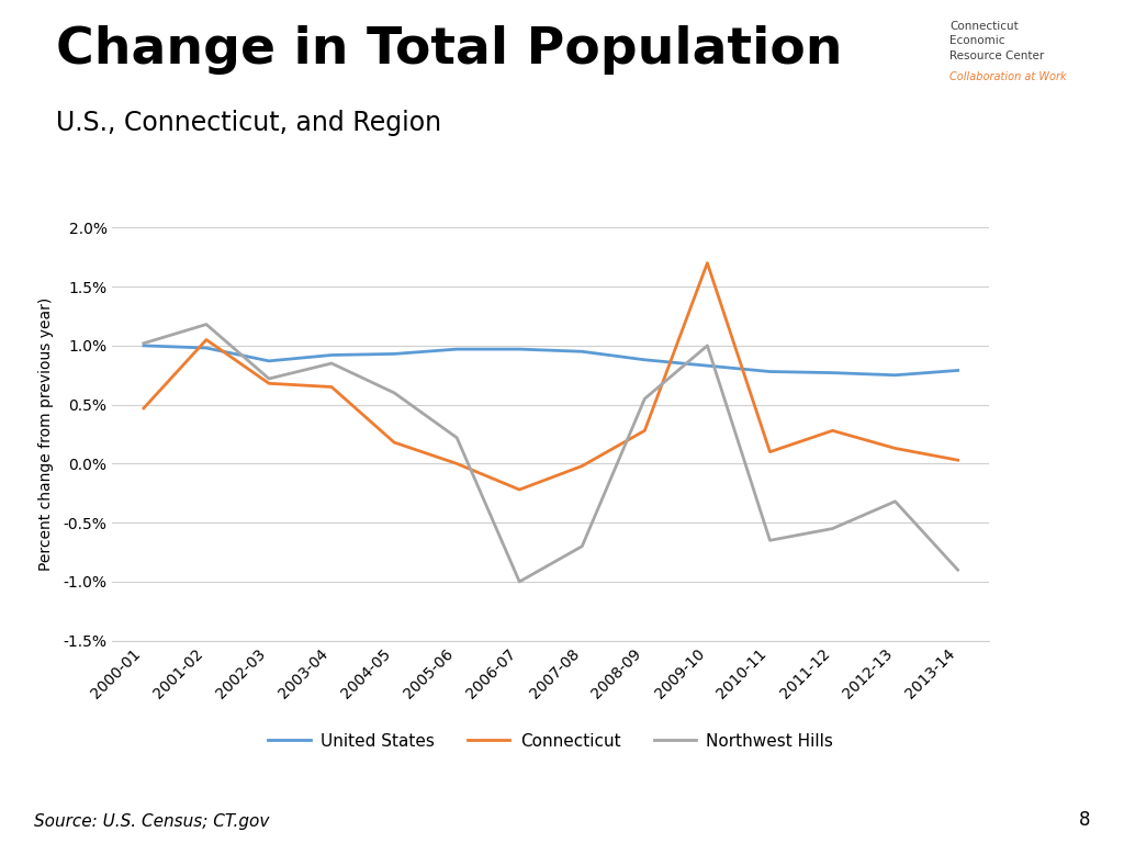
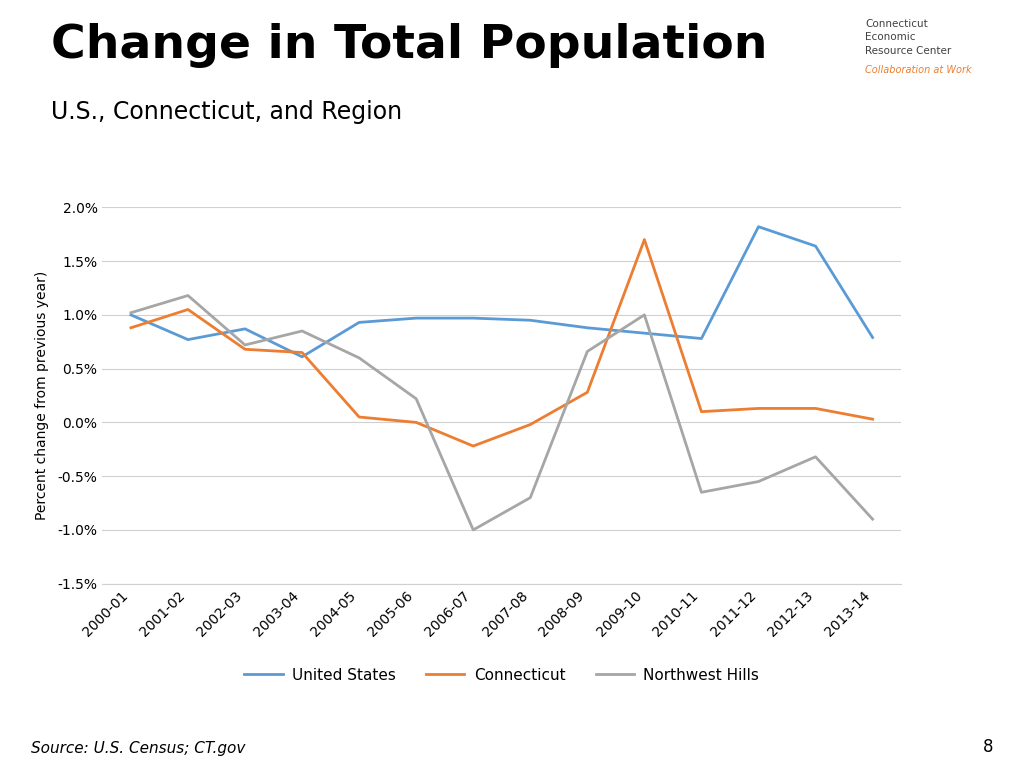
Connecticut/2000-01: 0.47% -> 0.88%
United States/2001-02: 0.98% -> 0.77%
United States/2003-04: 0.92% -> 0.61%
Connecticut/2004-05: 0.18% -> 0.05%
Northwest Hills/2008-09: 0.55% -> 0.66%
United States/2011-12: 0.77% -> 1.82%
Connecticut/2011-12: 0.28% -> 0.13%
United States/2012-13: 0.75% -> 1.64%
